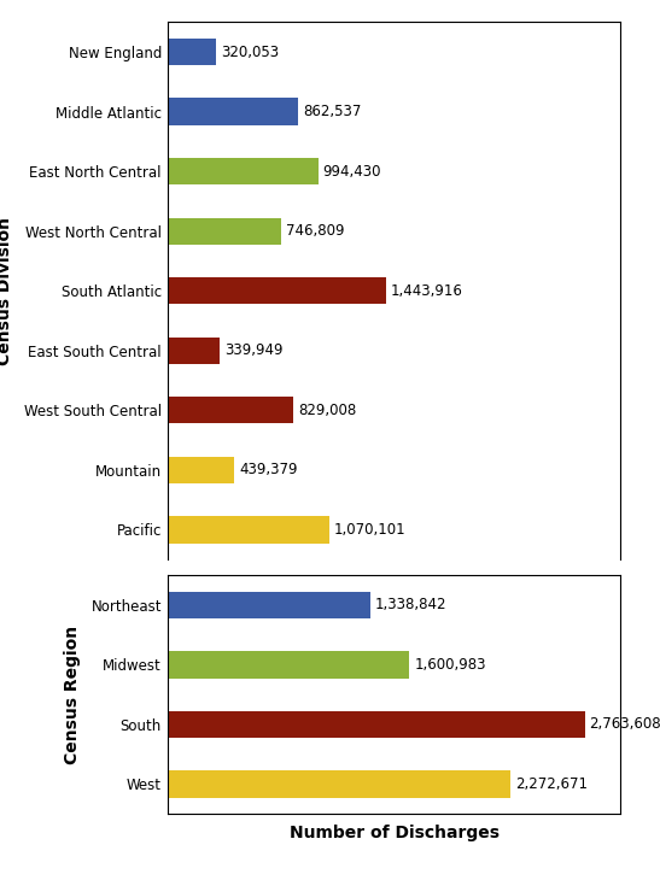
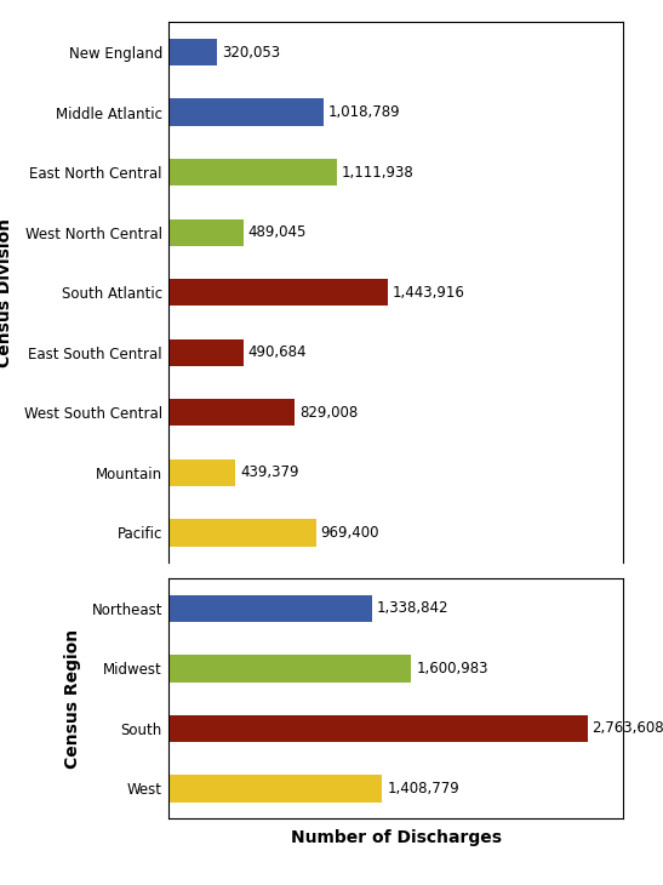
Middle Atlantic: 862,537 -> 1,018,789
East North Central: 994,430 -> 1,111,938
West North Central: 746,809 -> 489,045
East South Central: 339,949 -> 490,684
Pacific: 1,070,101 -> 969,400
West: 2,272,671 -> 1,408,779
